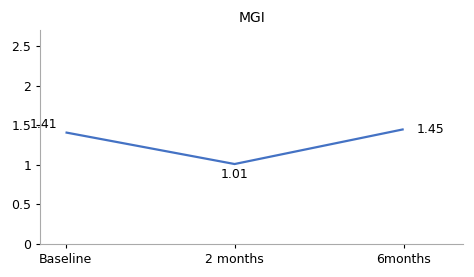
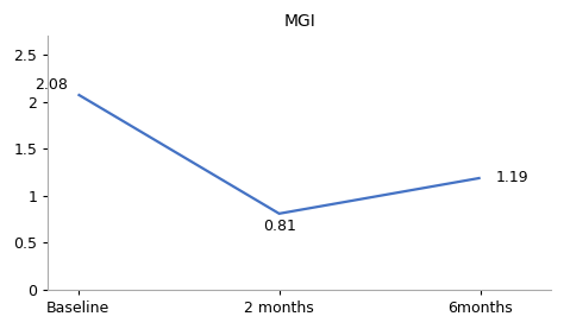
Baseline: 1.41 -> 2.08
2 months: 1.01 -> 0.81
6months: 1.45 -> 1.19
